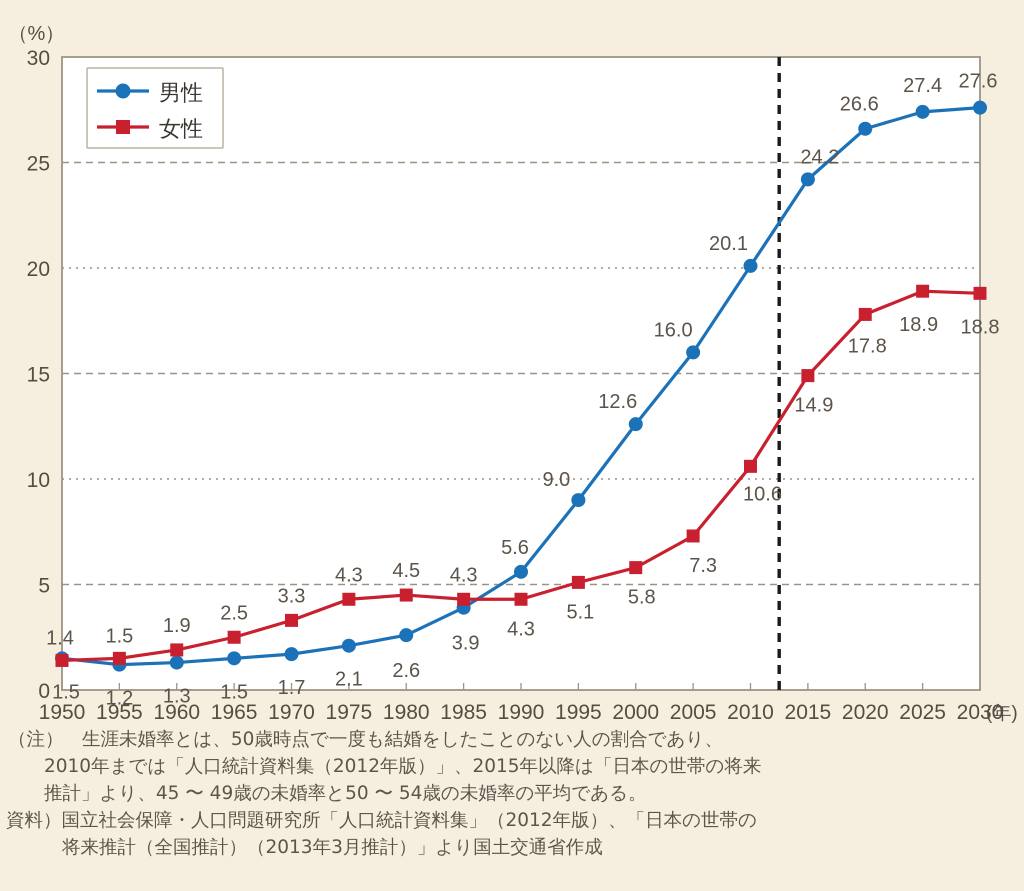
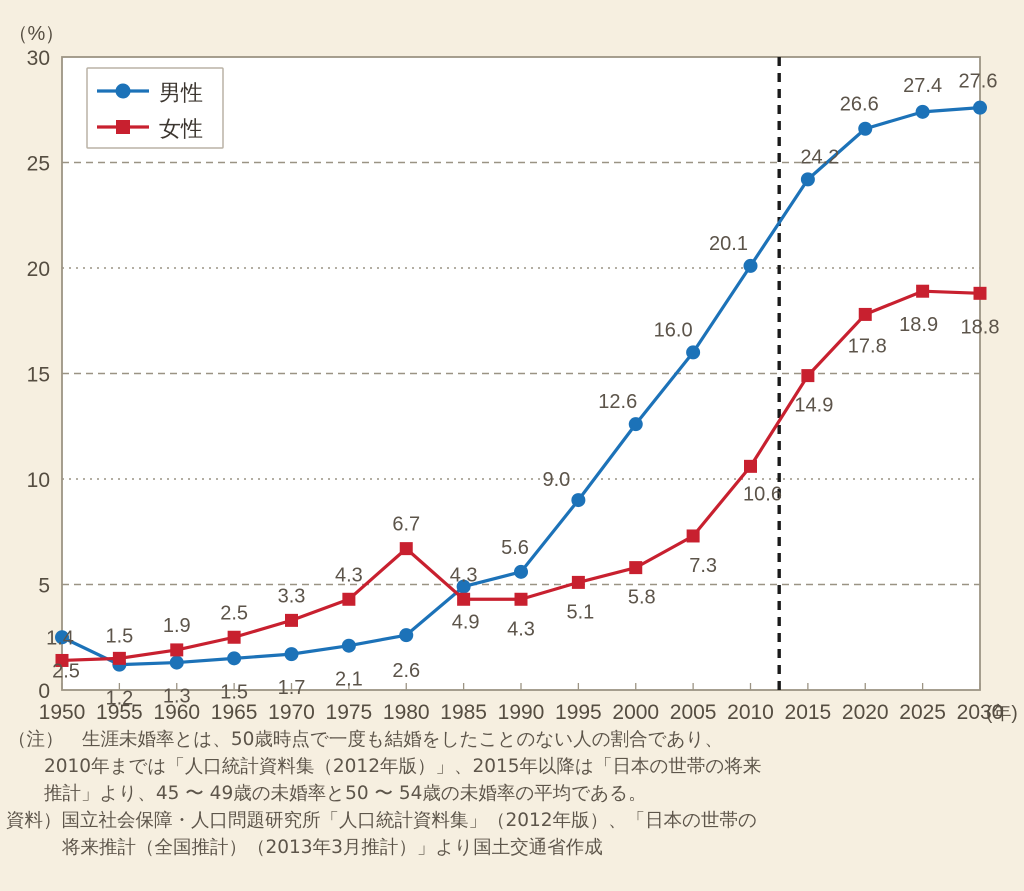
男性/1950: 1.5 -> 2.5
女性/1980: 4.5 -> 6.7
男性/1985: 3.9 -> 4.9
